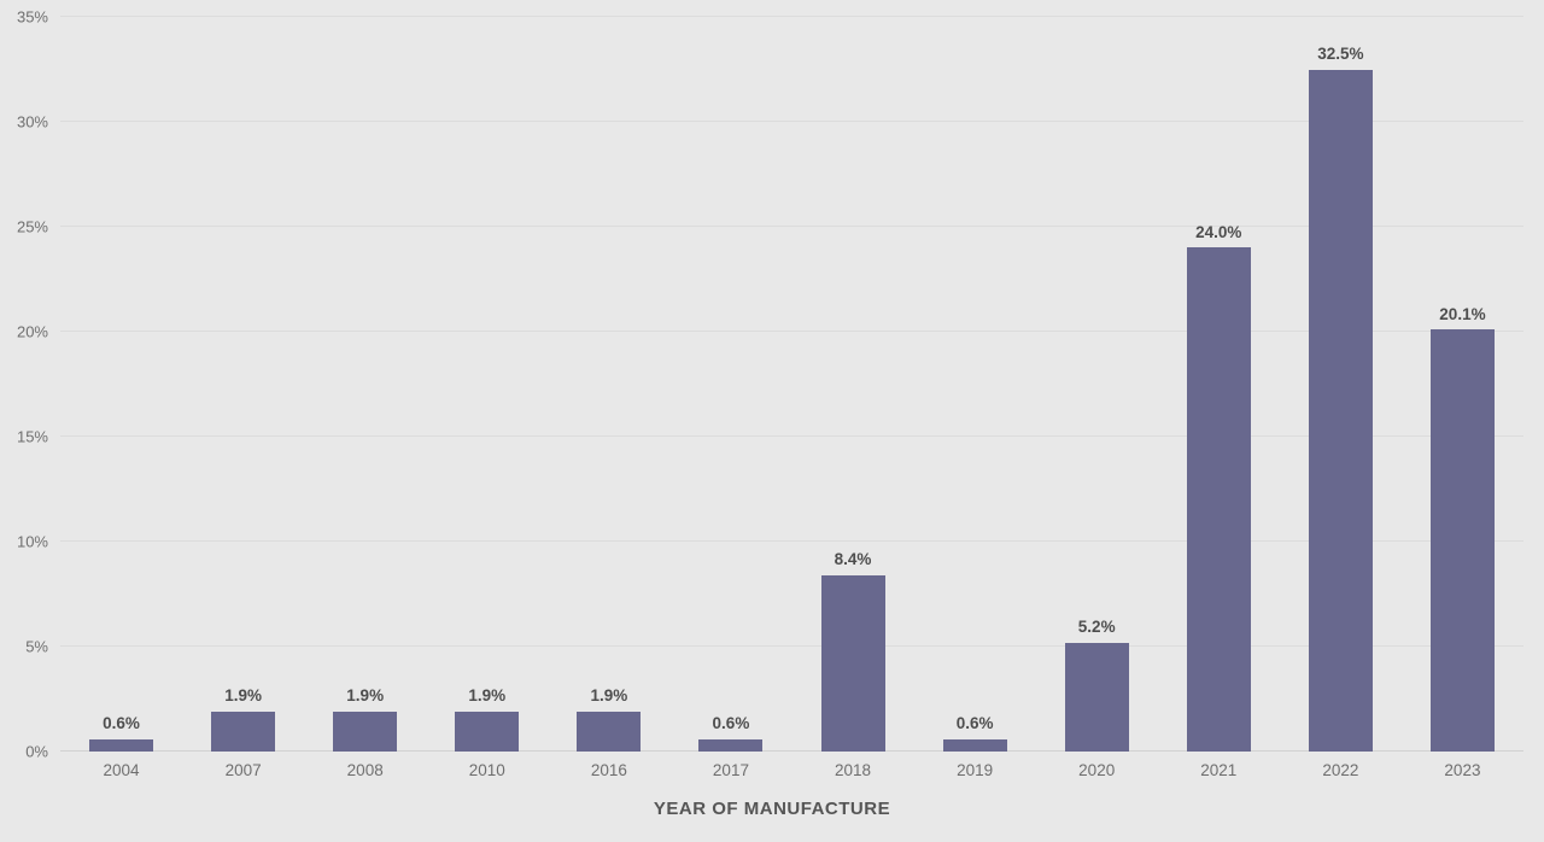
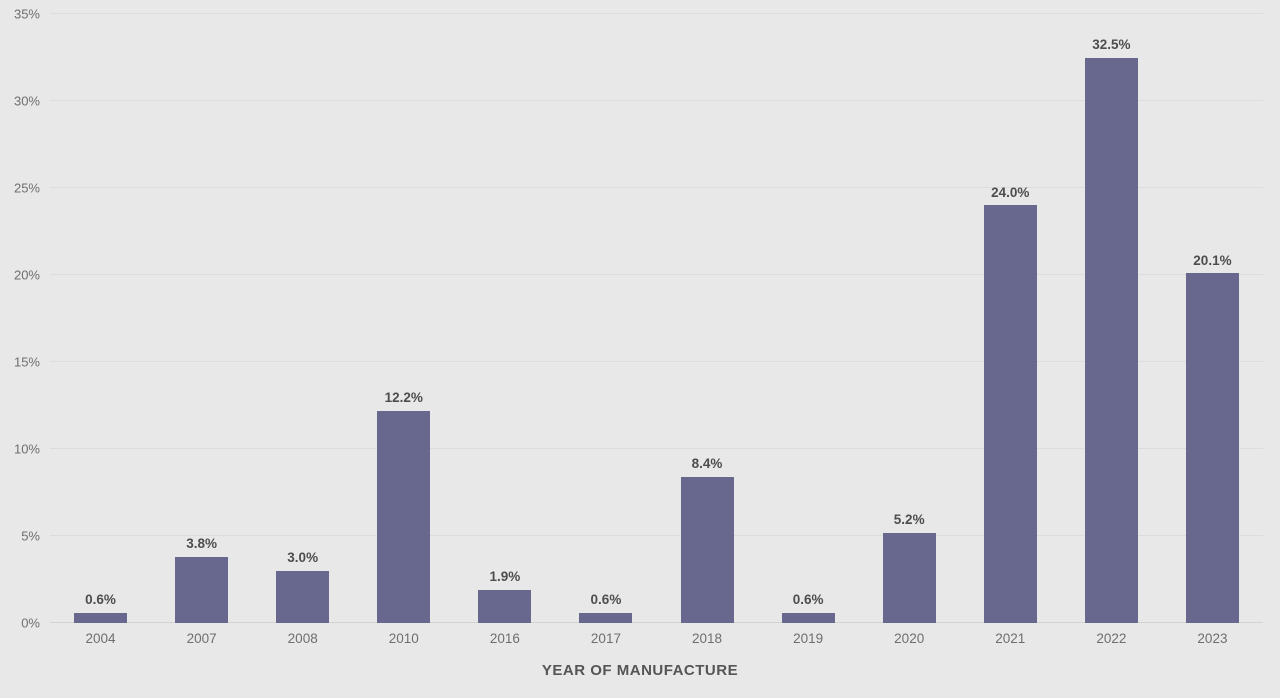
2007: 1.9% -> 3.8%
2008: 1.9% -> 3.0%
2010: 1.9% -> 12.2%
